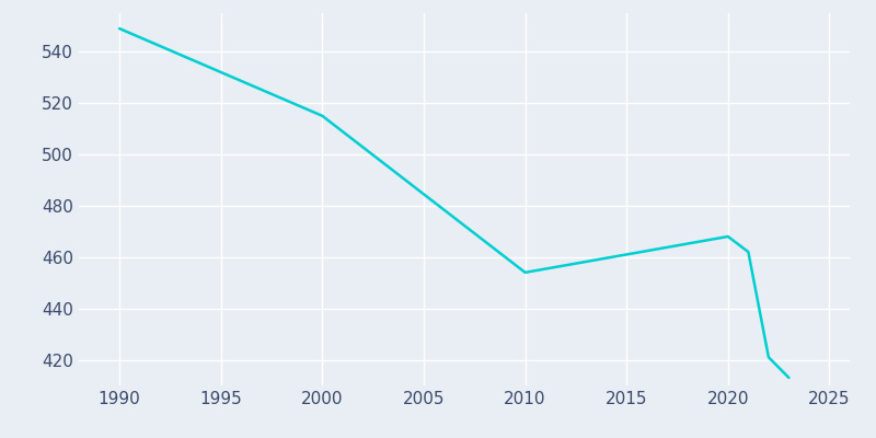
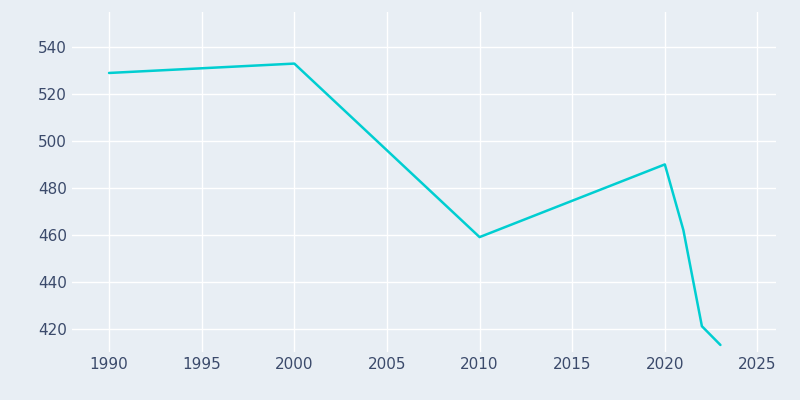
1990: 549 -> 529
2000: 515 -> 533
2010: 454 -> 459
2020: 468 -> 490
